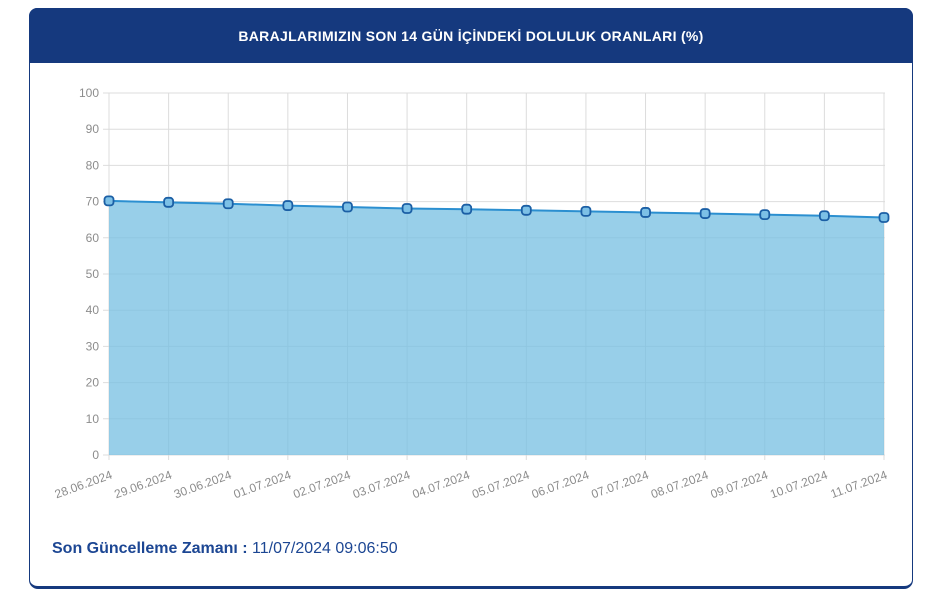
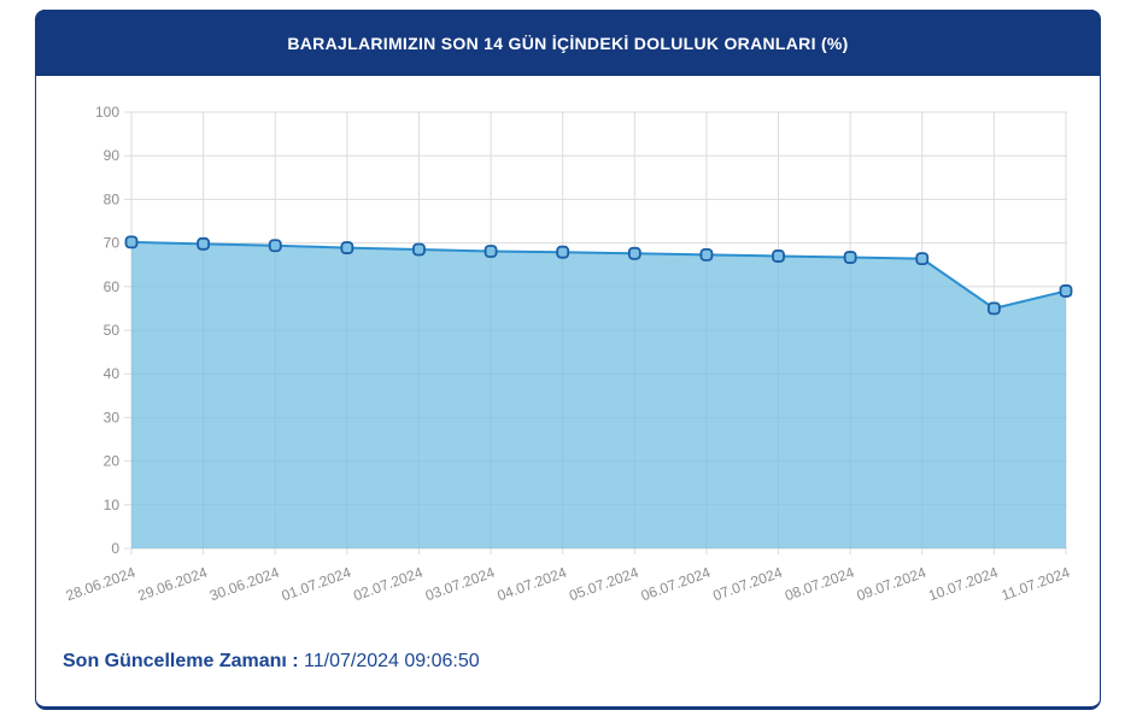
10.07.2024: 66 -> 55
11.07.2024: 66 -> 59
